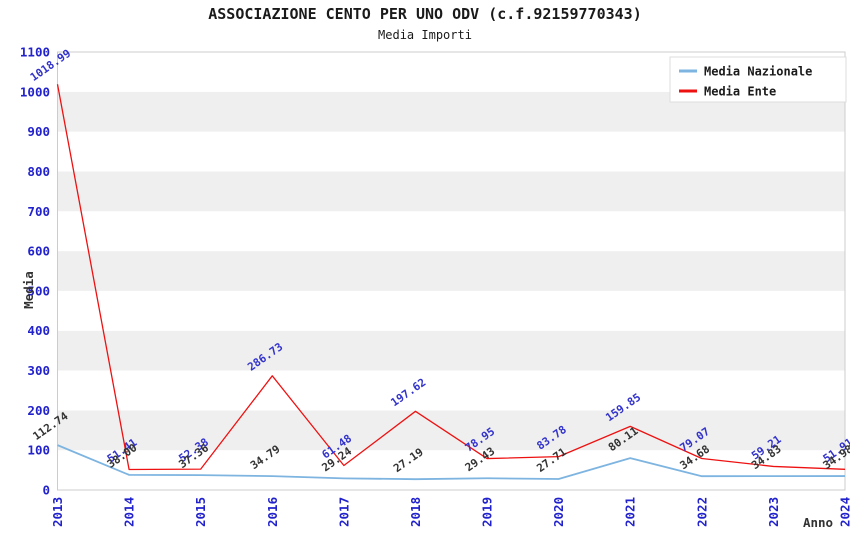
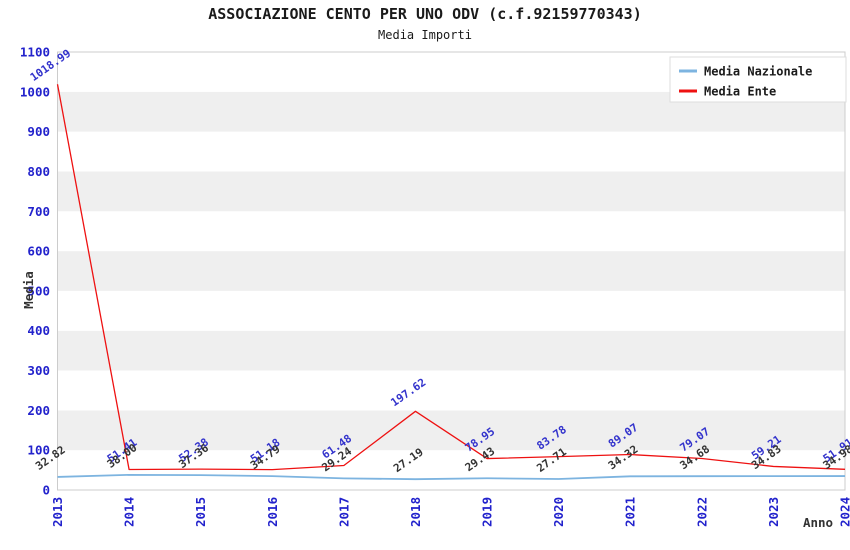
Media Nazionale/2013: 112.74 -> 32.82
Media Ente/2016: 286.73 -> 51.18
Media Nazionale/2021: 80.11 -> 34.32
Media Ente/2021: 159.85 -> 89.07
